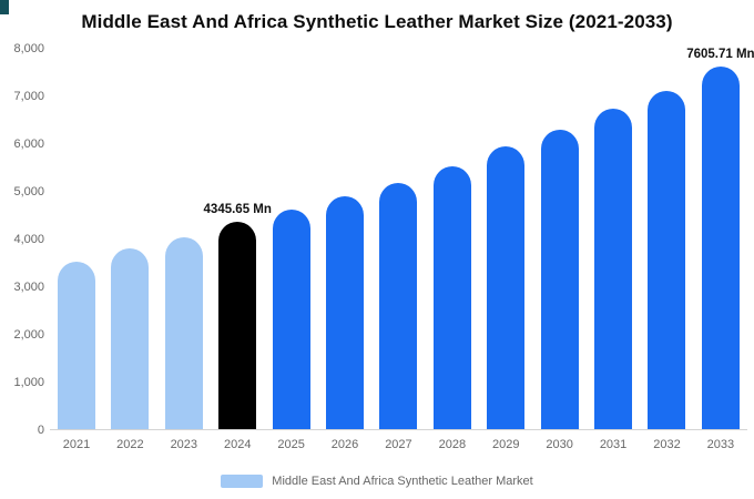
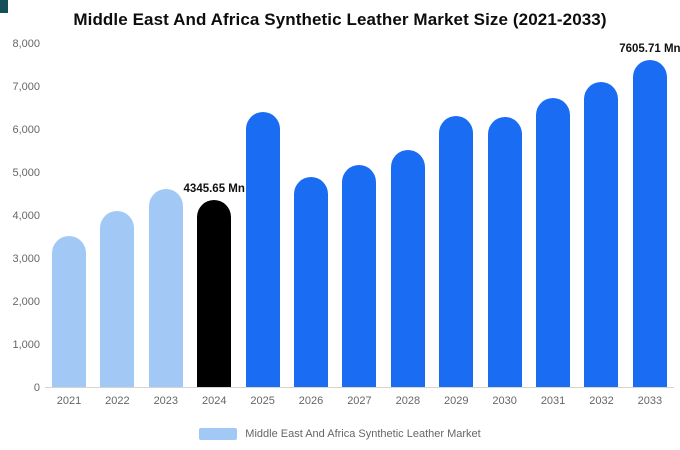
2022: 3800 -> 4100
2023: 4000 -> 4600
2025: 4600 -> 6400
2029: 5900 -> 6300
